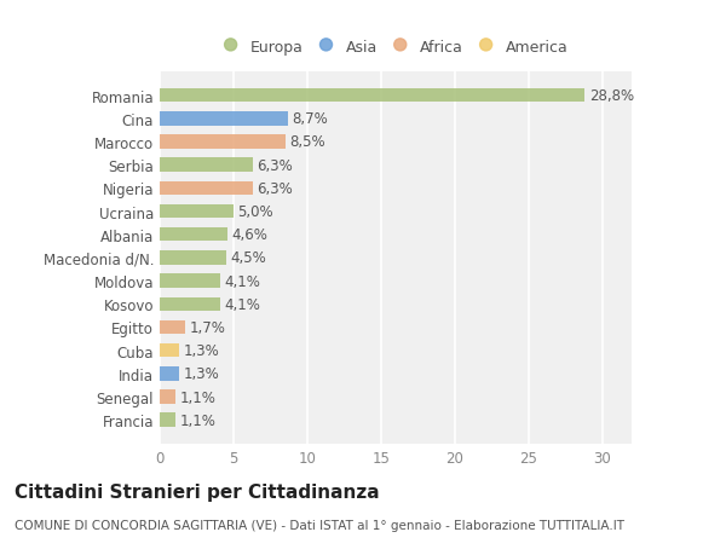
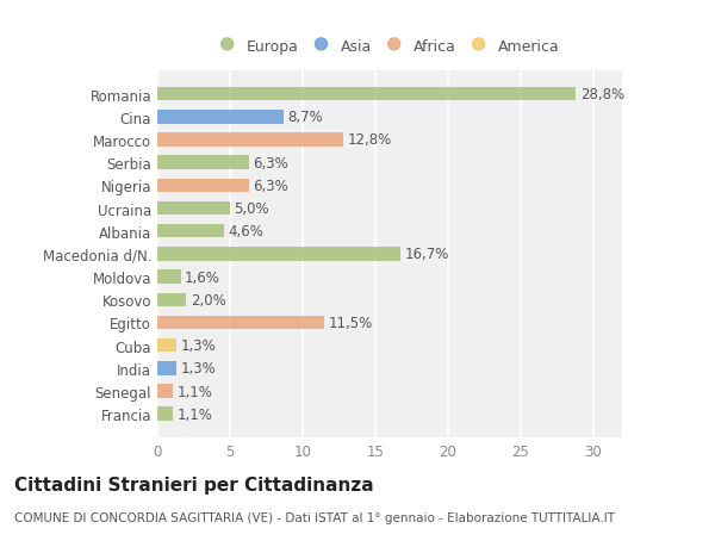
Marocco: 8,5% -> 12,8%
Macedonia d/N.: 4,5% -> 16,7%
Moldova: 4,1% -> 1,6%
Kosovo: 4,1% -> 2,0%
Egitto: 1,7% -> 11,5%
